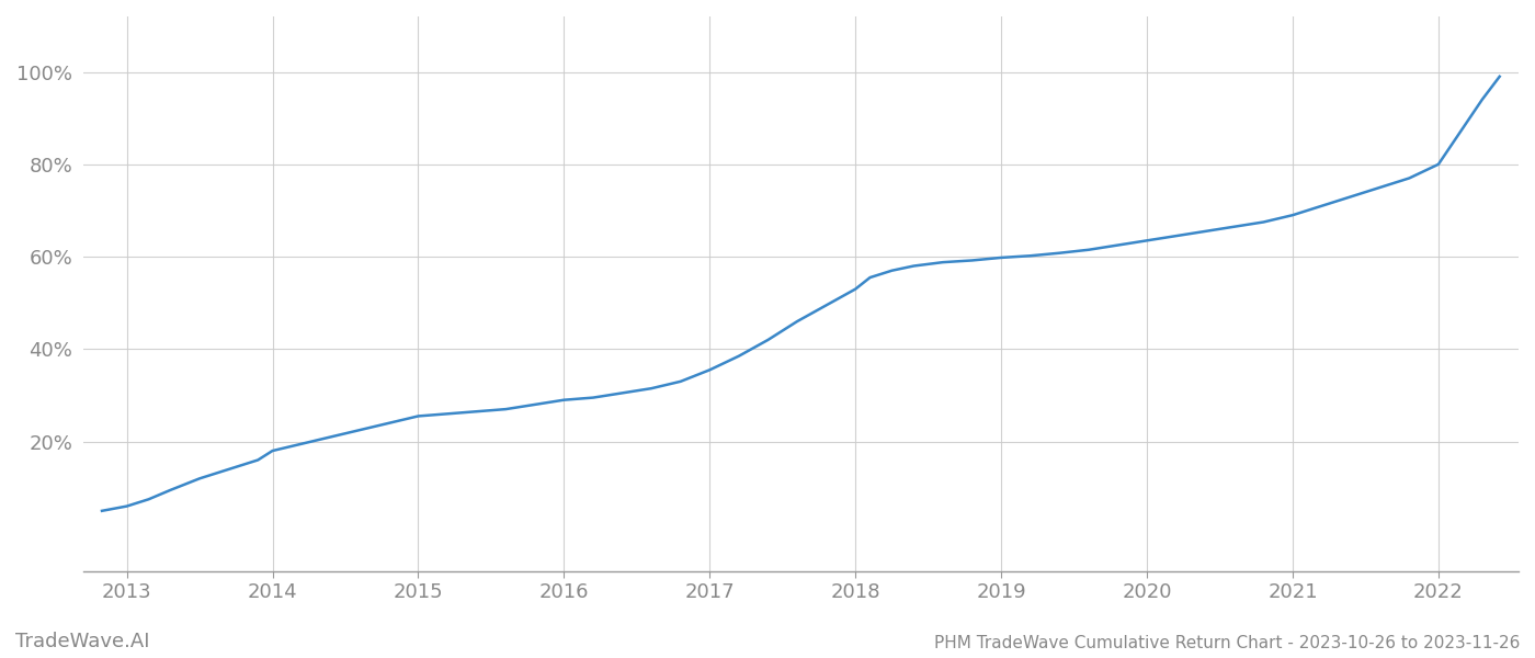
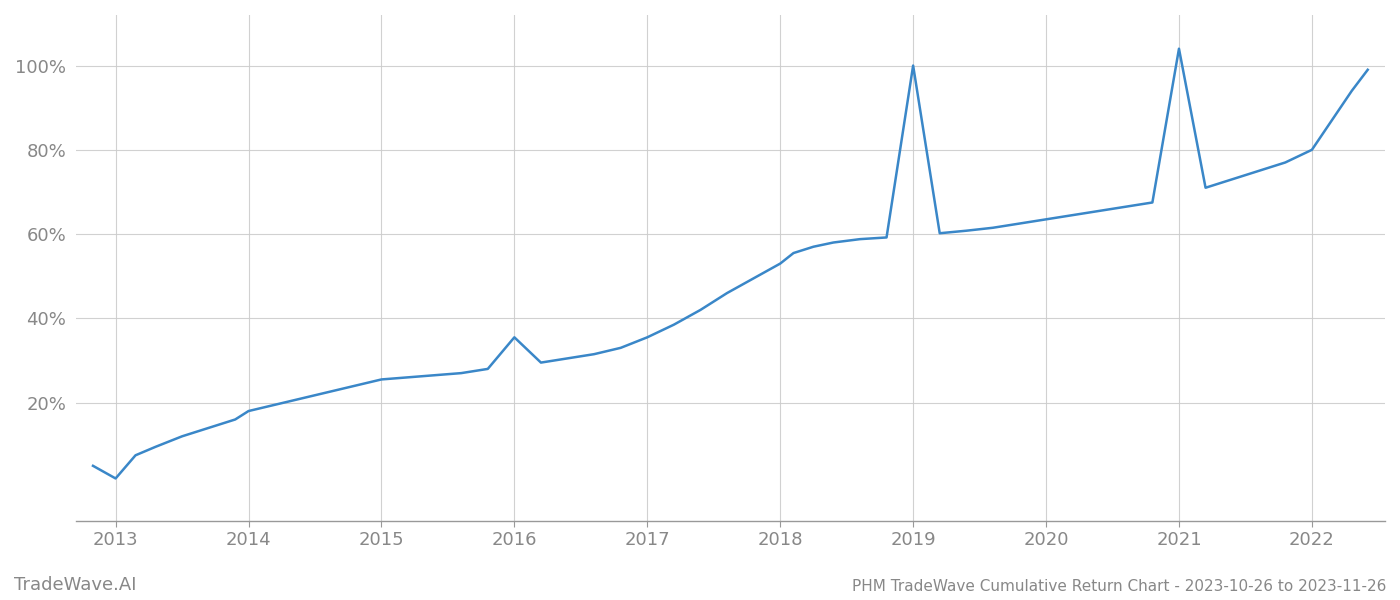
2013: 6.0% -> 2.0%
2016: 29.0% -> 35.5%
2019: 59.8% -> 100.0%
2021: 69.0% -> 104.0%
